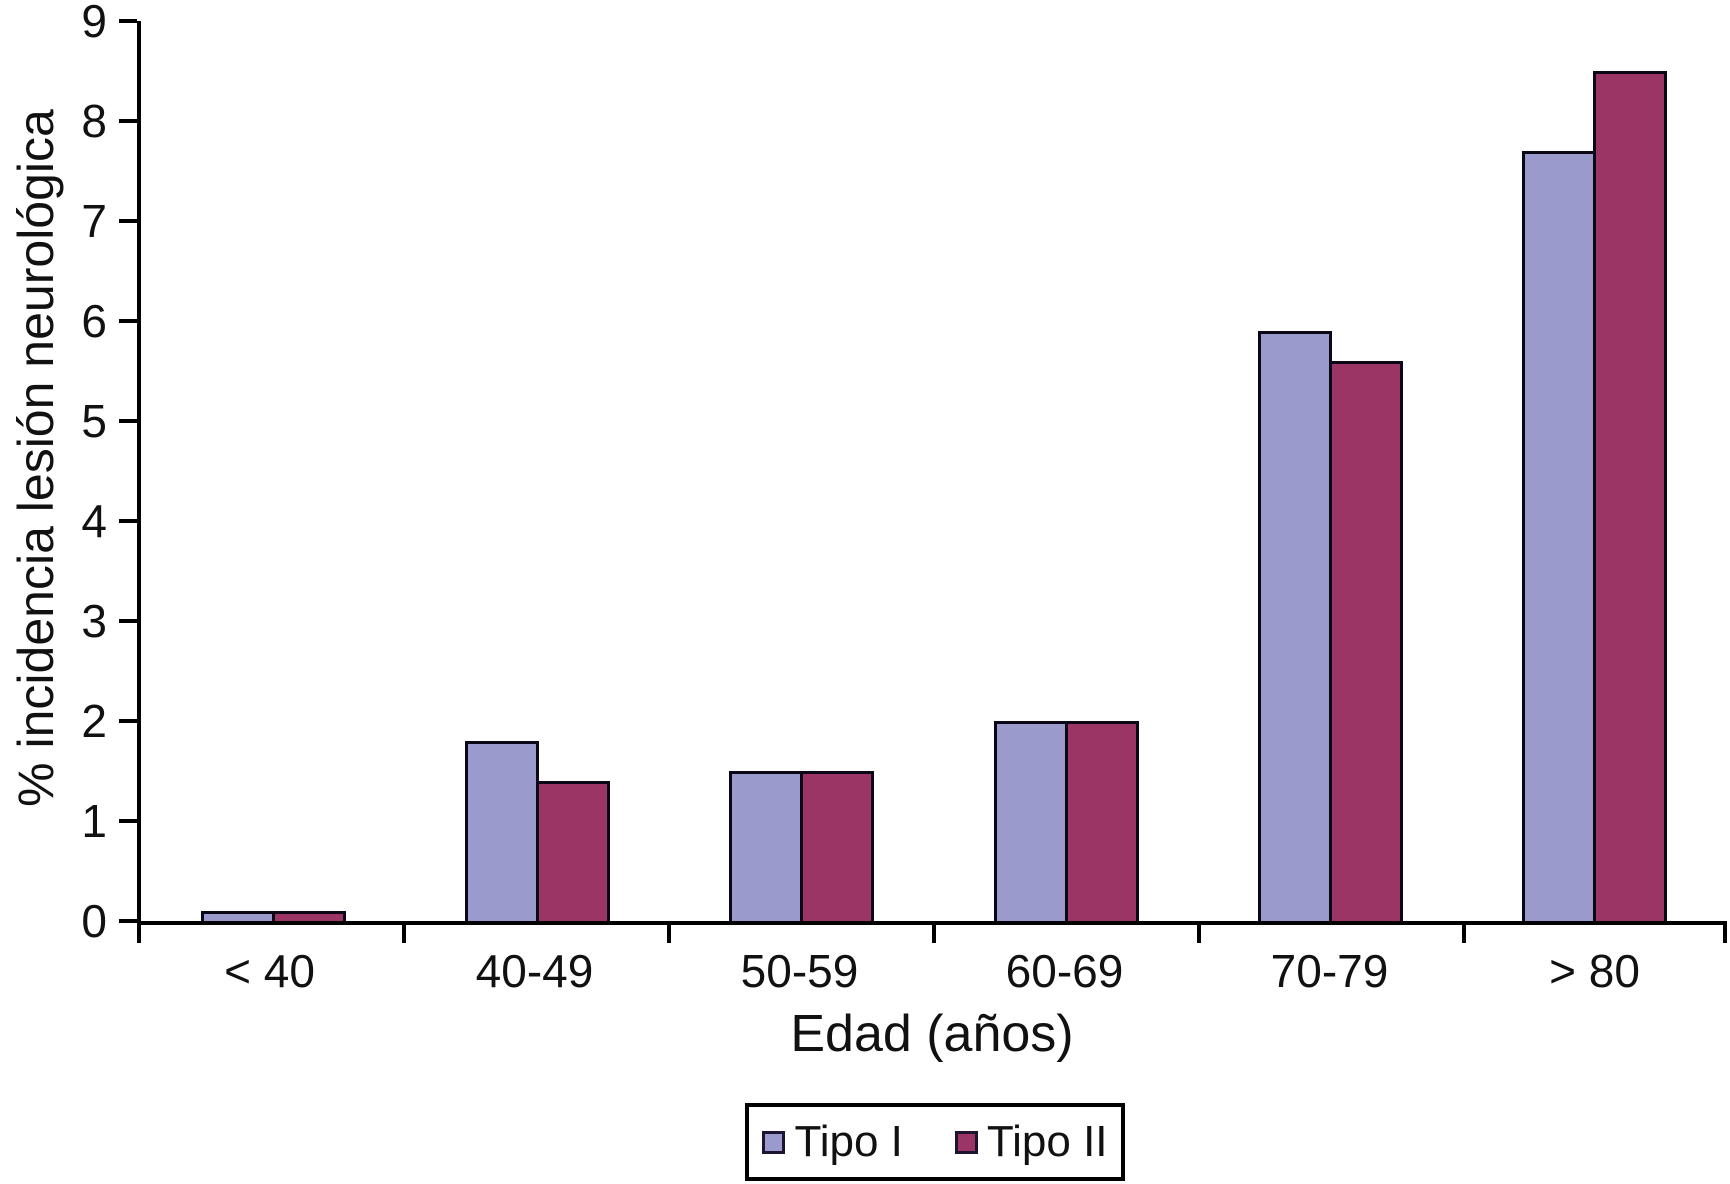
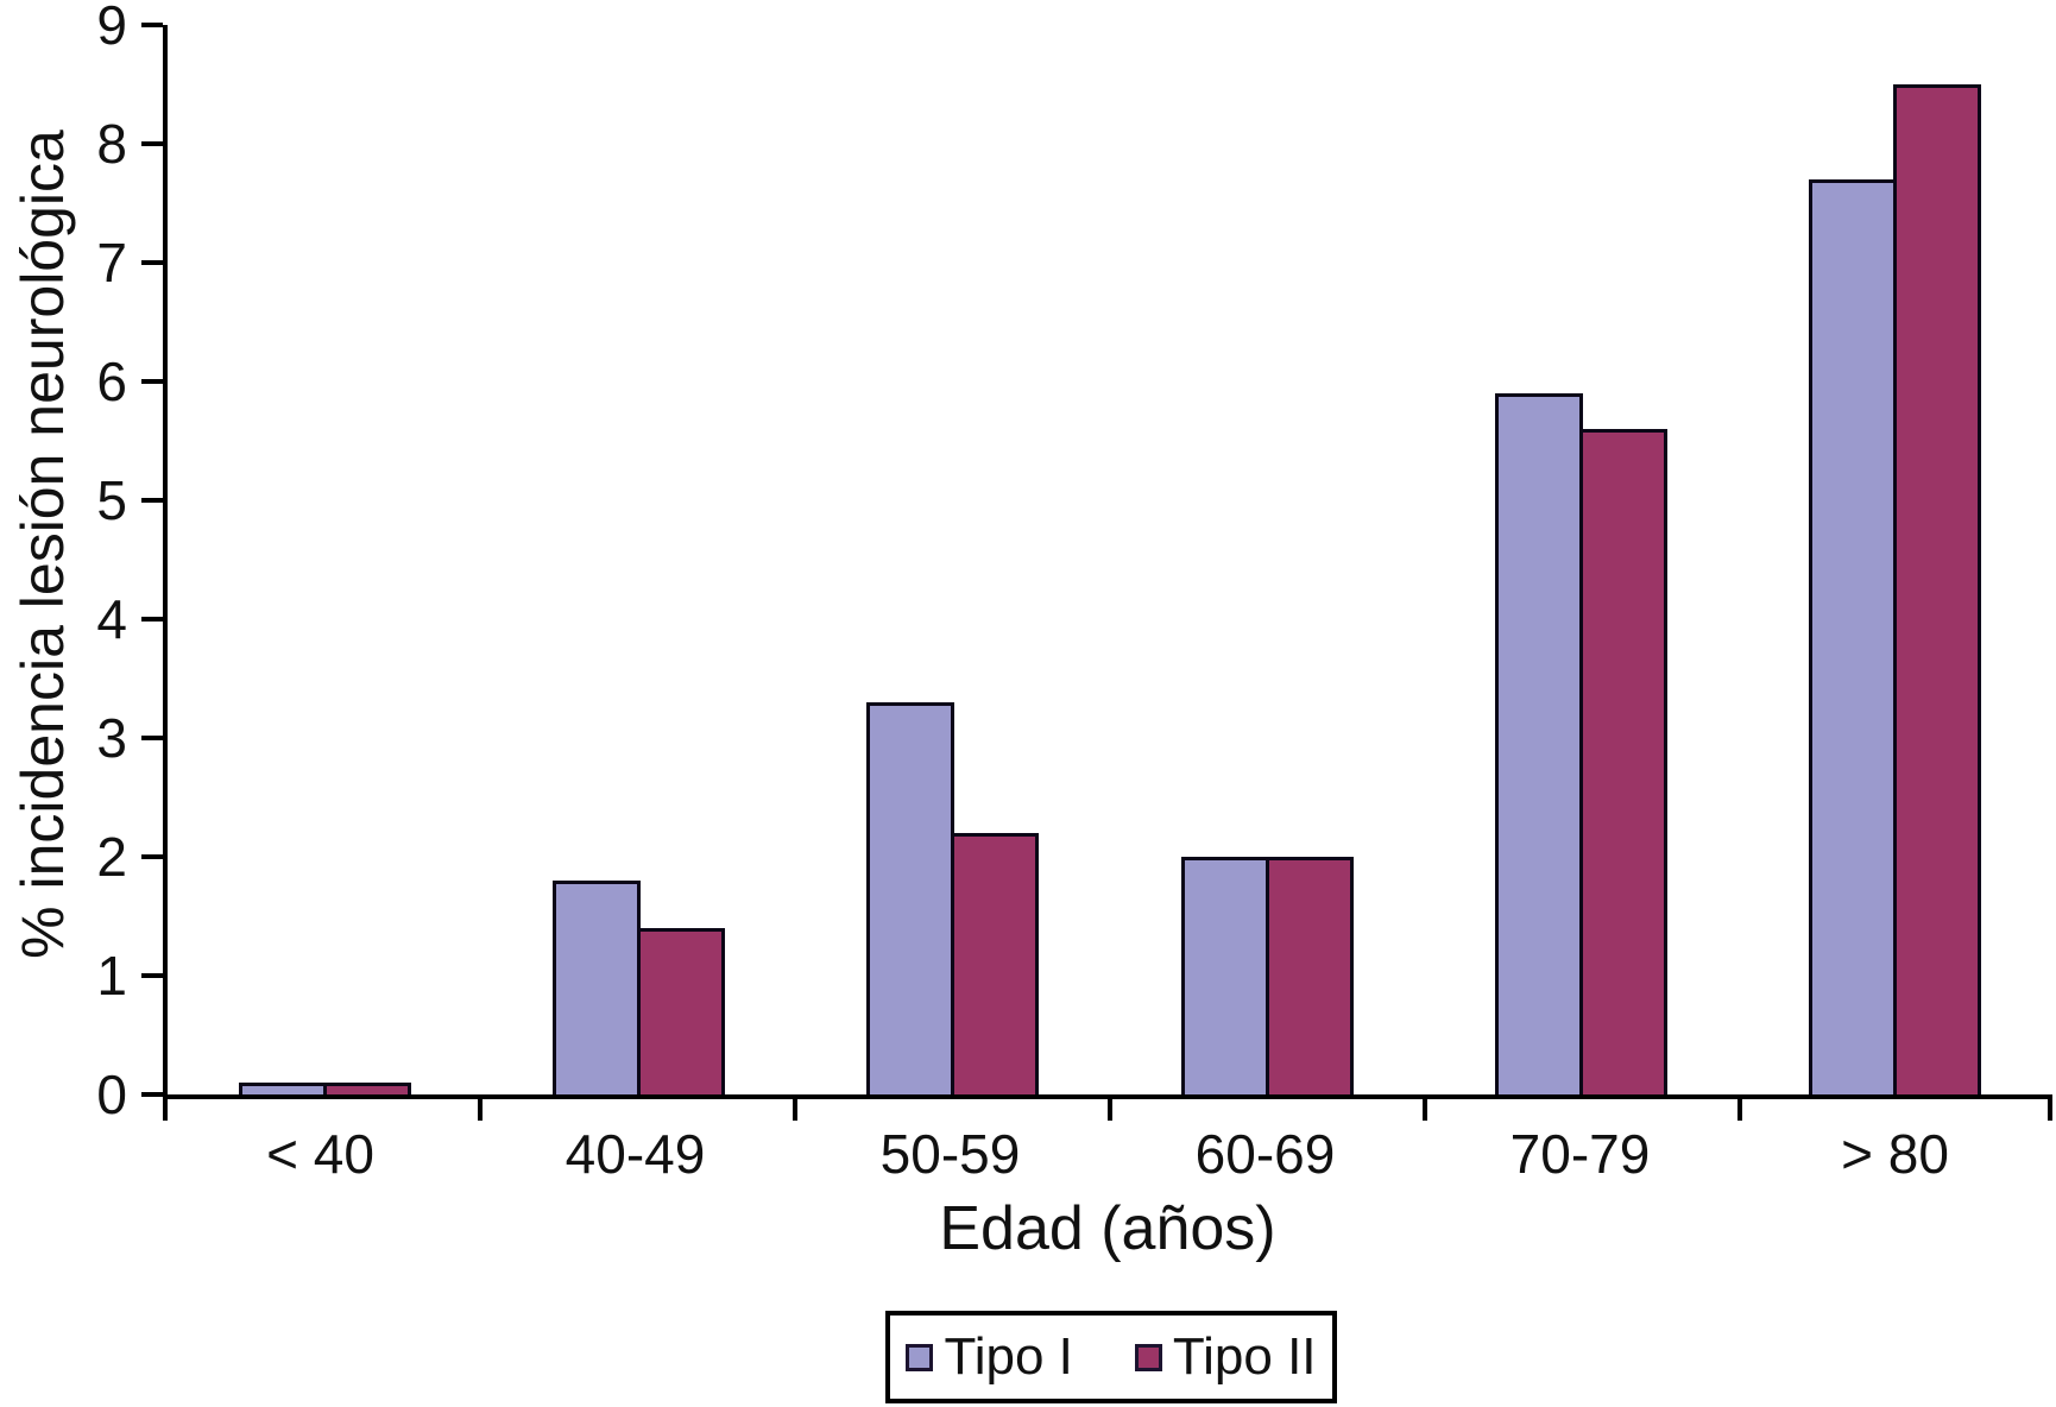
Tipo I/50-59: 1.5 -> 3.3
Tipo II/50-59: 1.5 -> 2.2
